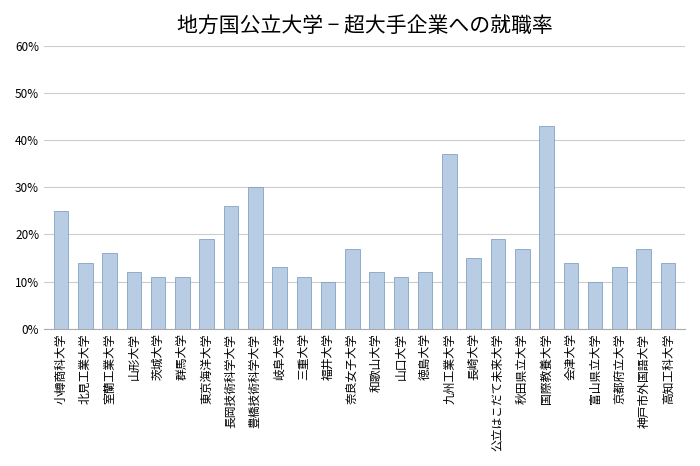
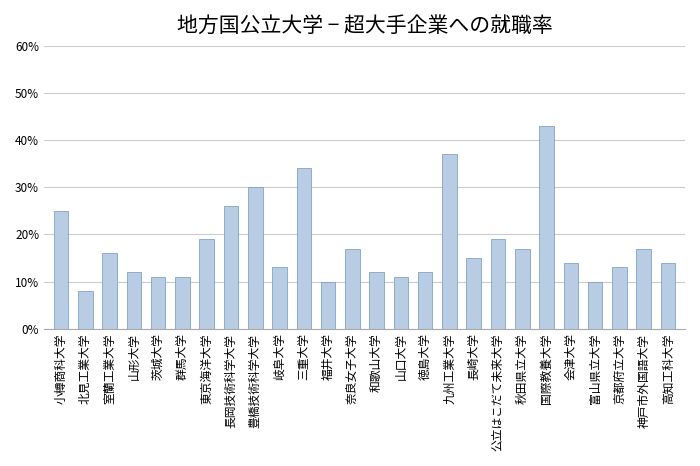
北見工業大学: 14% -> 8%
三重大学: 11% -> 34%
